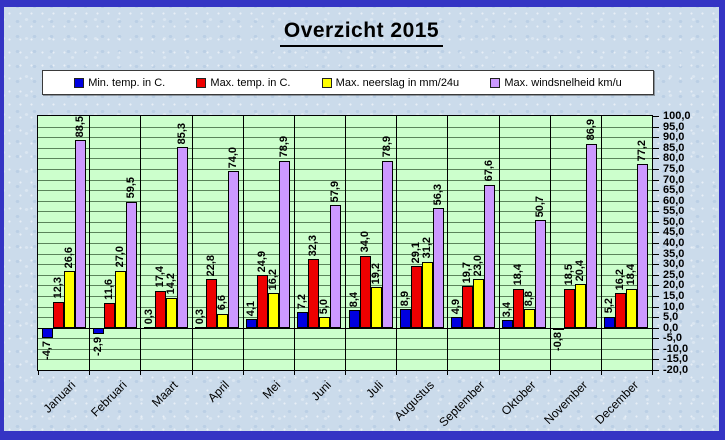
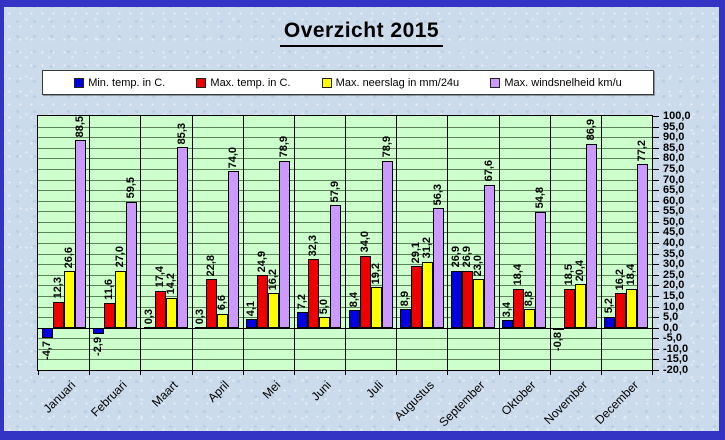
Min. temp. in C./September: 4,9 -> 26,9
Max. temp. in C./September: 19,7 -> 26,9
Max. windsnelheid km/u/Oktober: 50,7 -> 54,8
